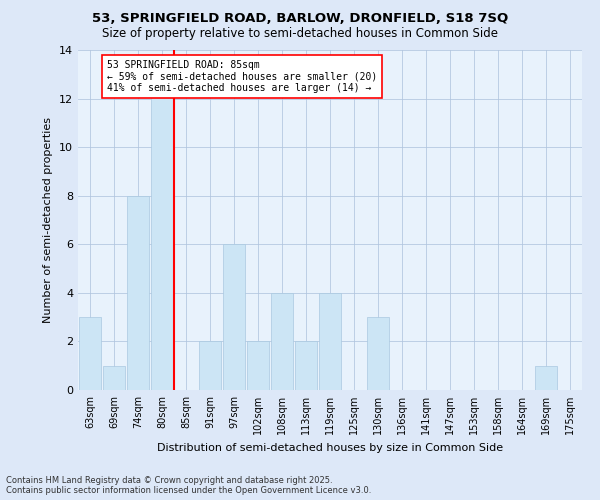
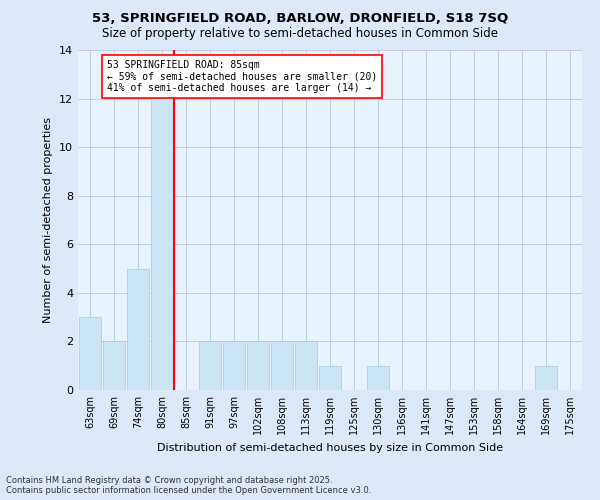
69sqm: 1 -> 2
74sqm: 8 -> 5
97sqm: 6 -> 2
108sqm: 4 -> 2
119sqm: 4 -> 1
130sqm: 3 -> 1
